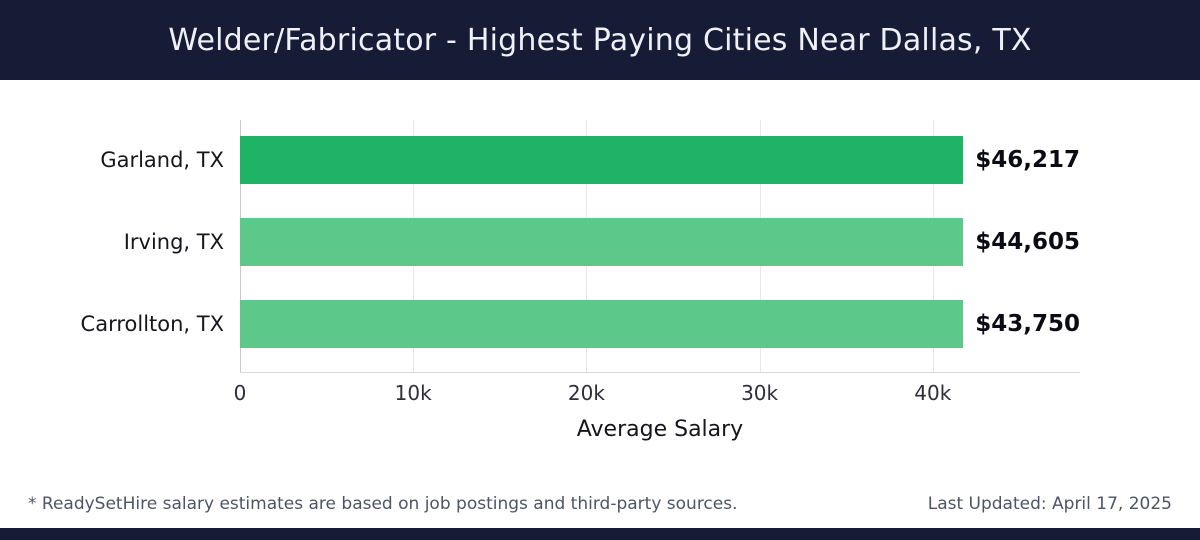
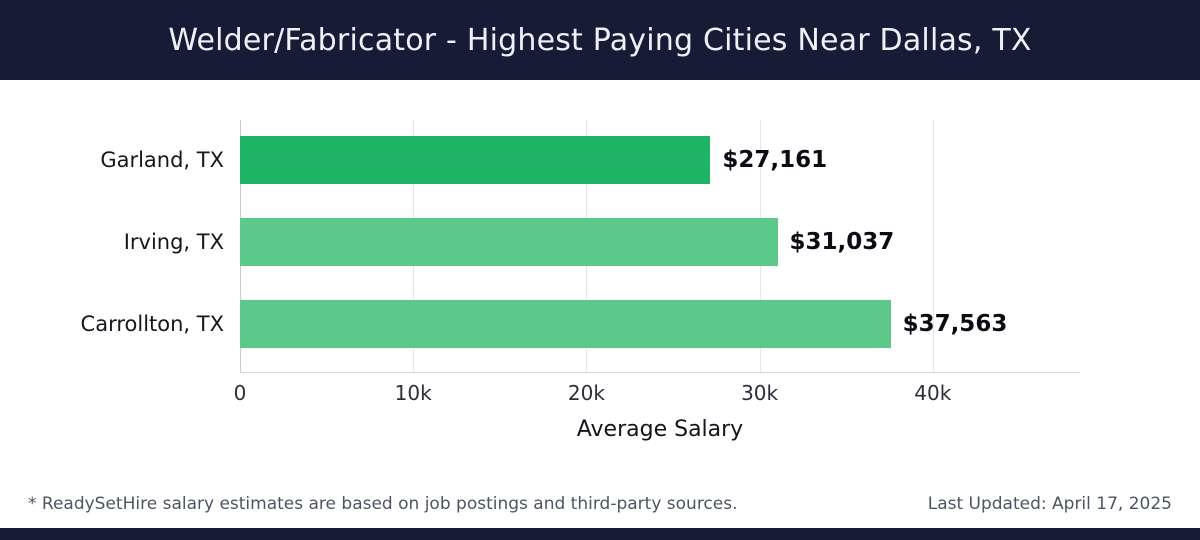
Garland, TX: $46,217 -> $27,161
Irving, TX: $44,605 -> $31,037
Carrollton, TX: $43,750 -> $37,563
